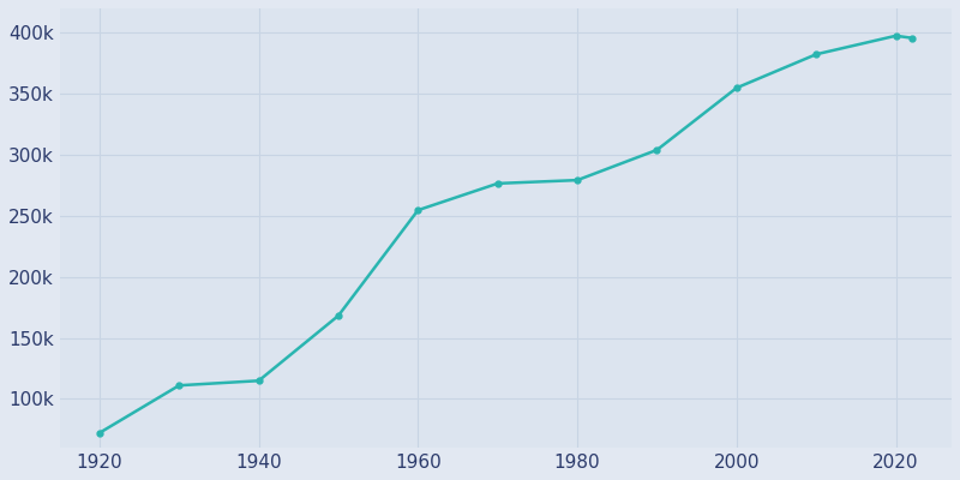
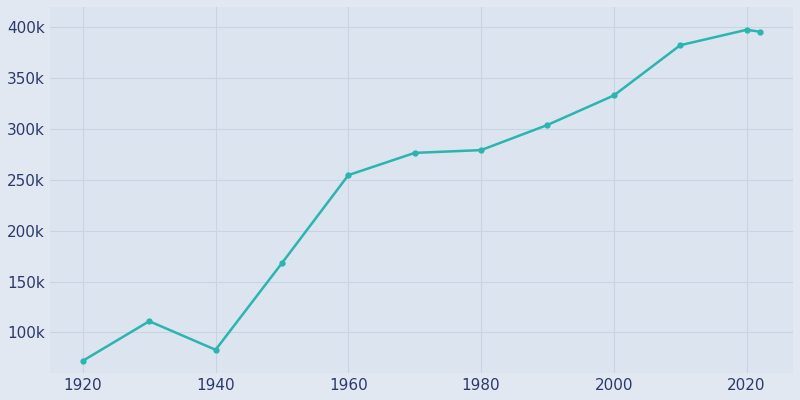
1940: 115k -> 83k
2000: 355k -> 333k
